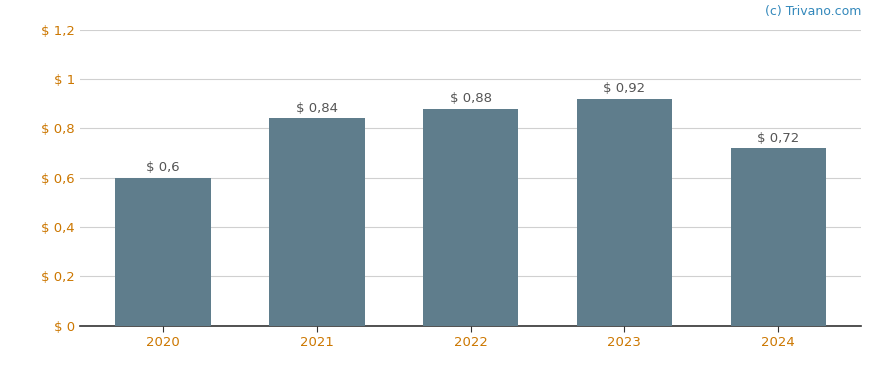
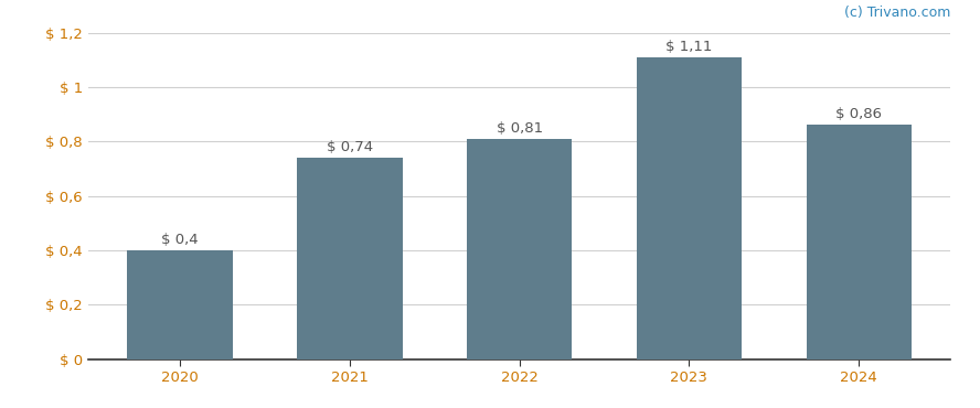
2020: 0,6 -> 0,4
2021: 0,84 -> 0,74
2022: 0,88 -> 0,81
2023: 0,92 -> 1,11
2024: 0,72 -> 0,86
